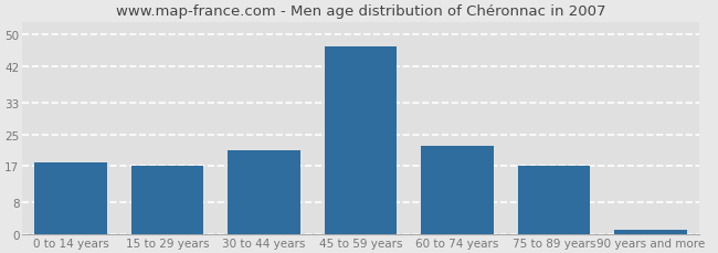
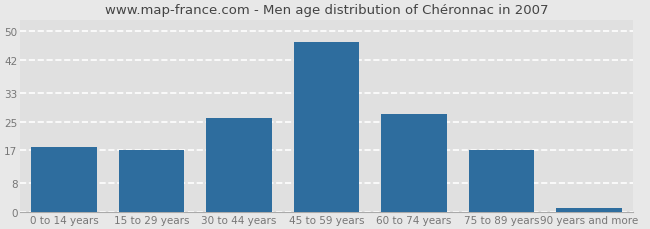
30 to 44 years: 21 -> 26
60 to 74 years: 22 -> 27
